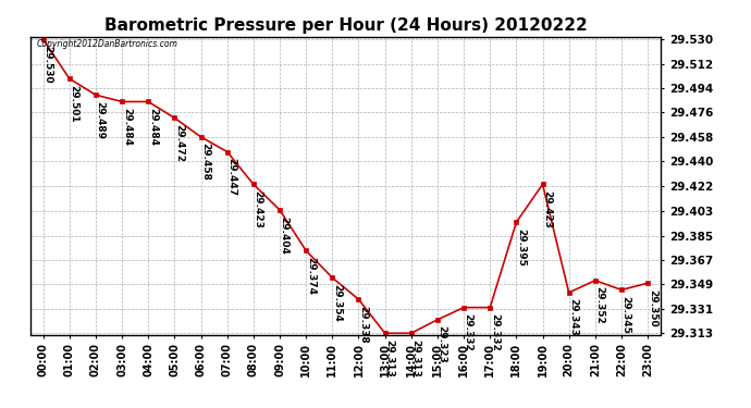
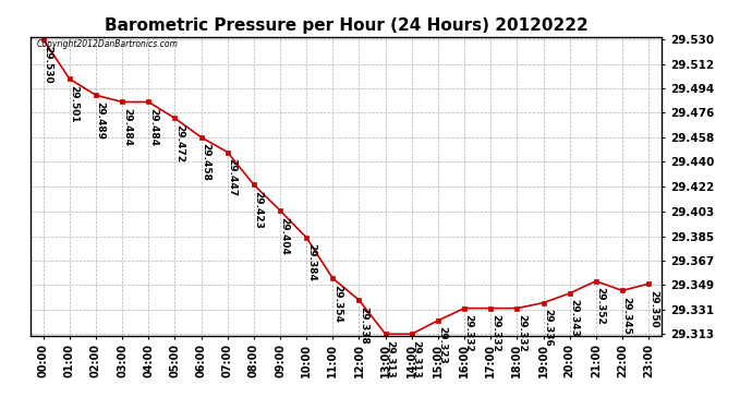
10:00: 29.374 -> 29.384
18:00: 29.395 -> 29.332
19:00: 29.423 -> 29.336
